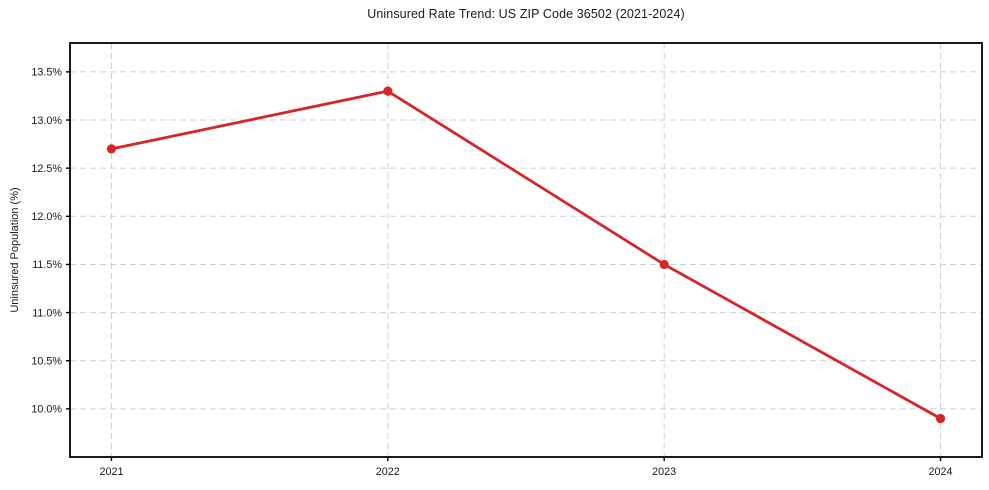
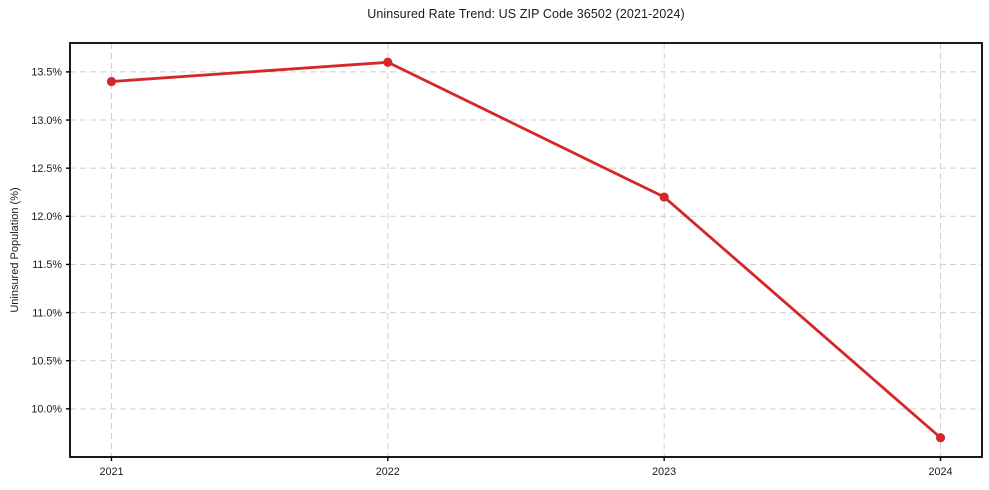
2021: 12.7% -> 13.4%
2022: 13.3% -> 13.6%
2023: 11.5% -> 12.2%
2024: 9.9% -> 9.7%
